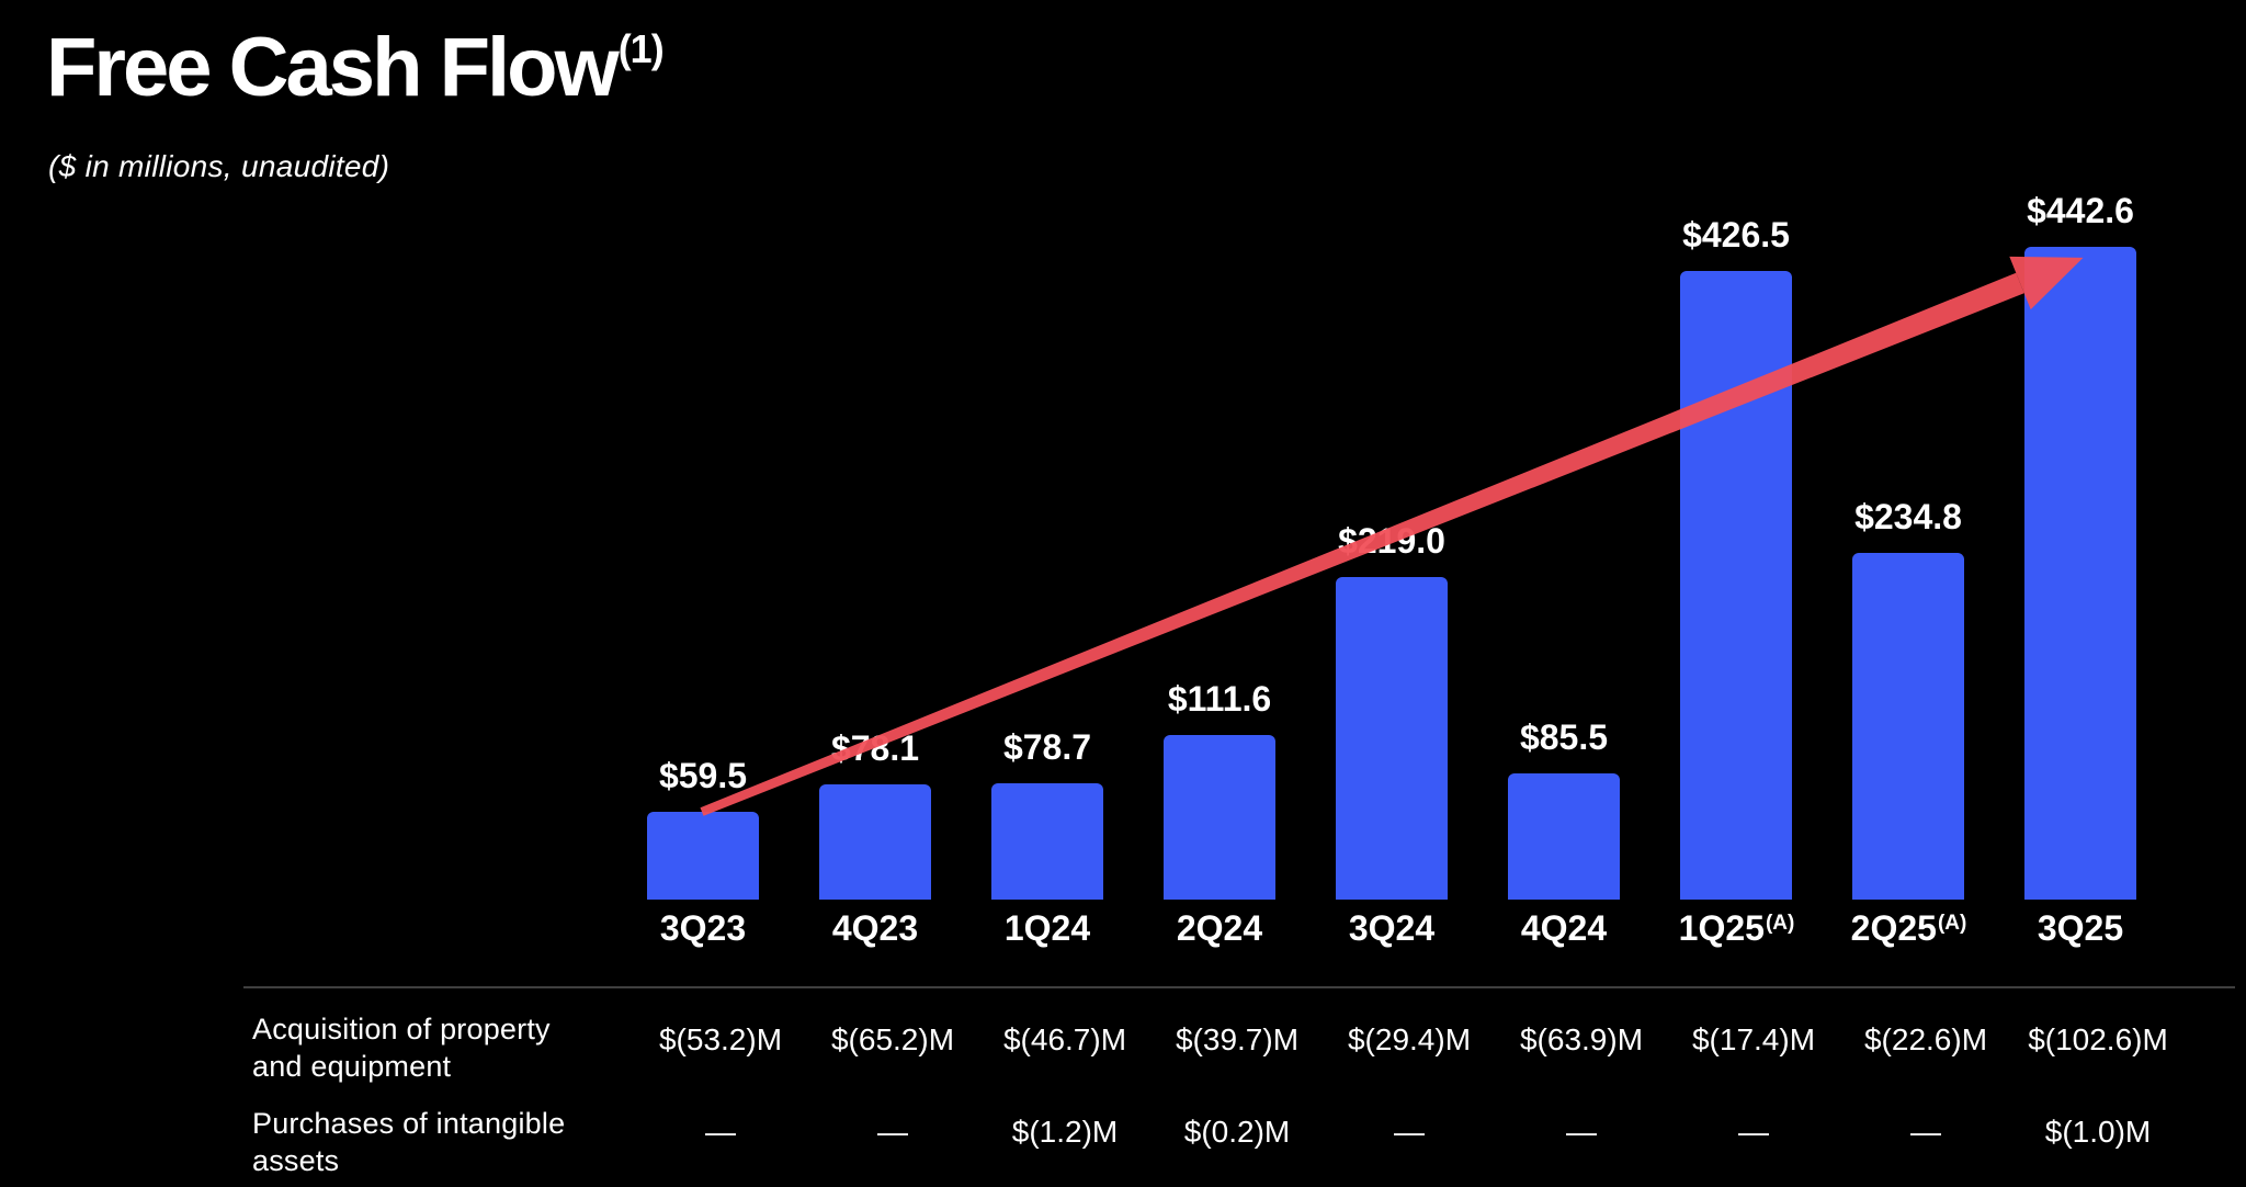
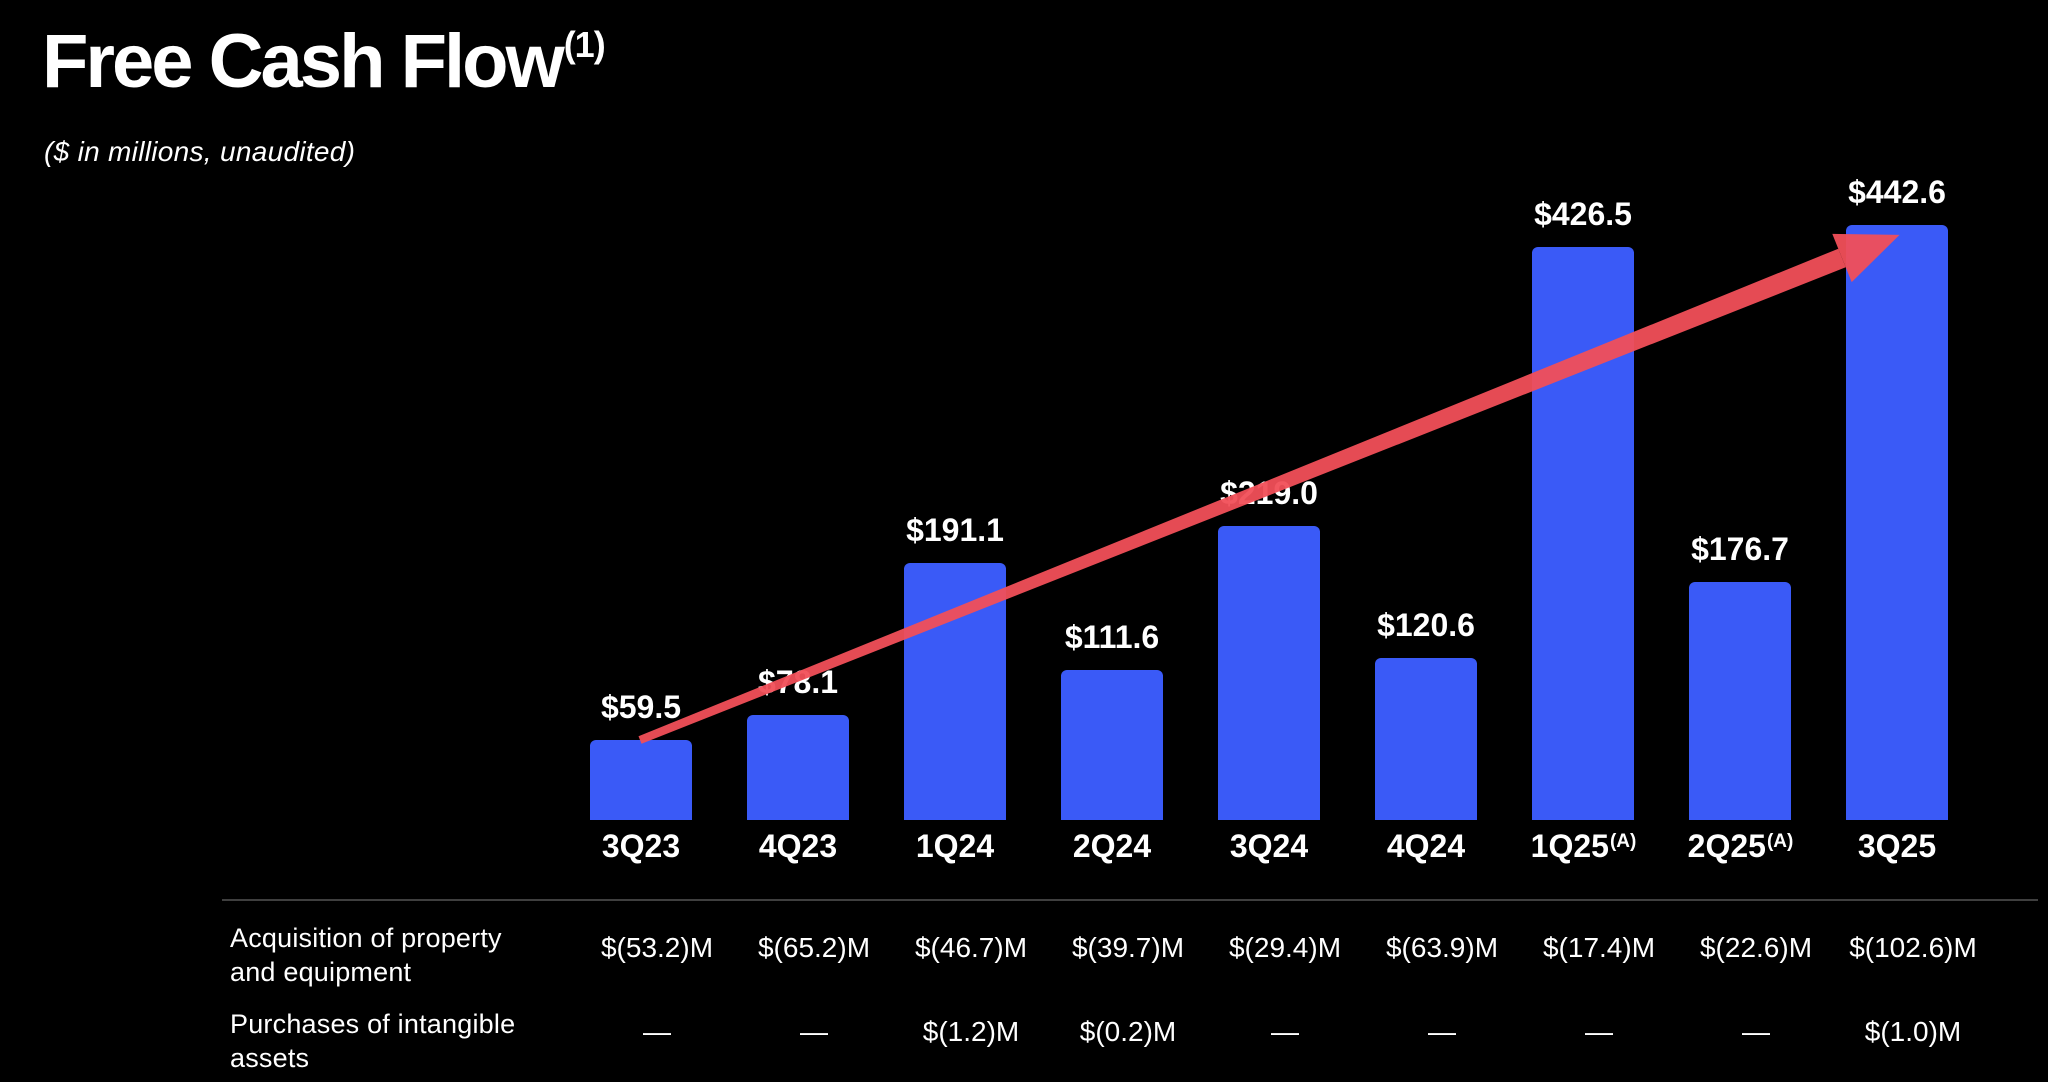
1Q24: $78.7 -> $191.1
4Q24: $85.5 -> $120.6
2Q25: $234.8 -> $176.7
